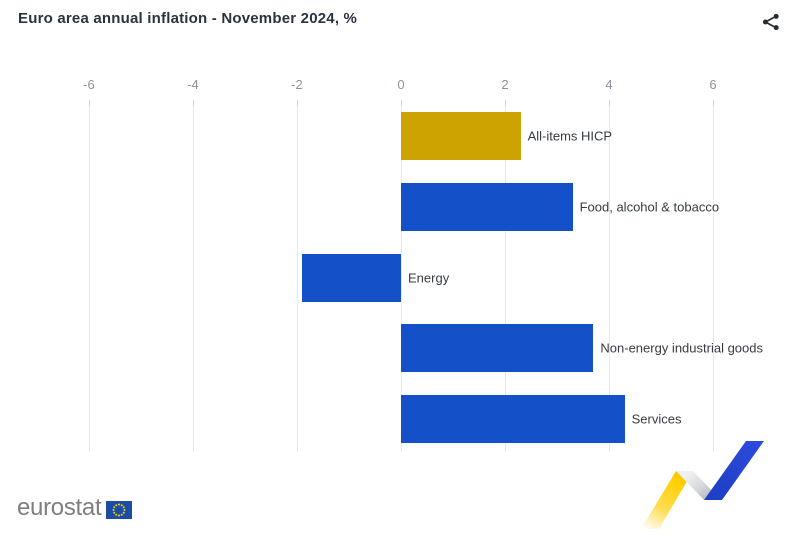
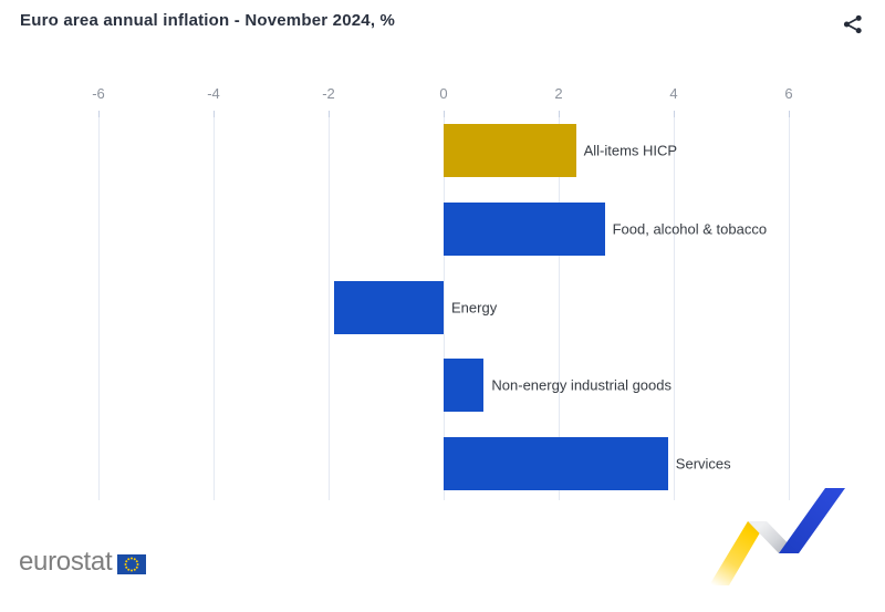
Food, alcohol & tobacco: 3.3 -> 2.8
Non-energy industrial goods: 3.7 -> 0.7
Services: 4.3 -> 3.9
